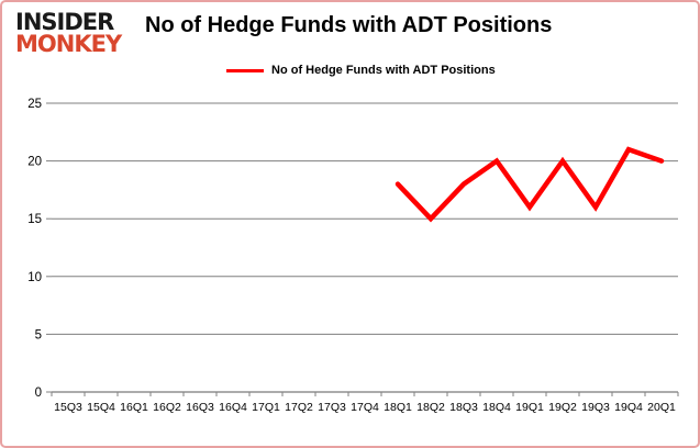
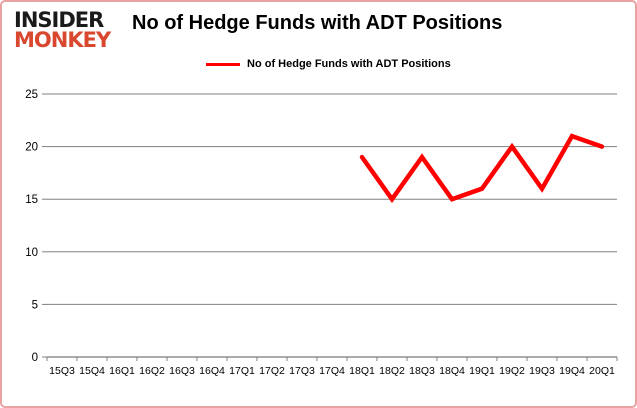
18Q1: 18 -> 19
18Q3: 18 -> 19
18Q4: 20 -> 15
